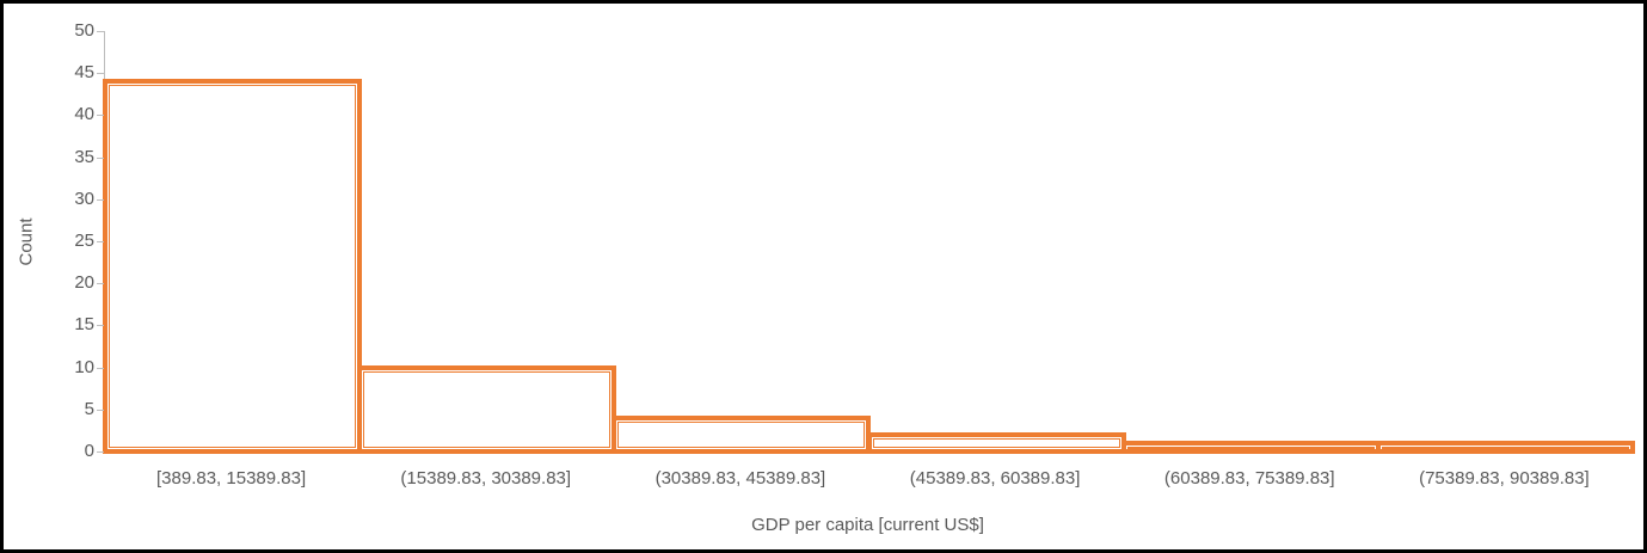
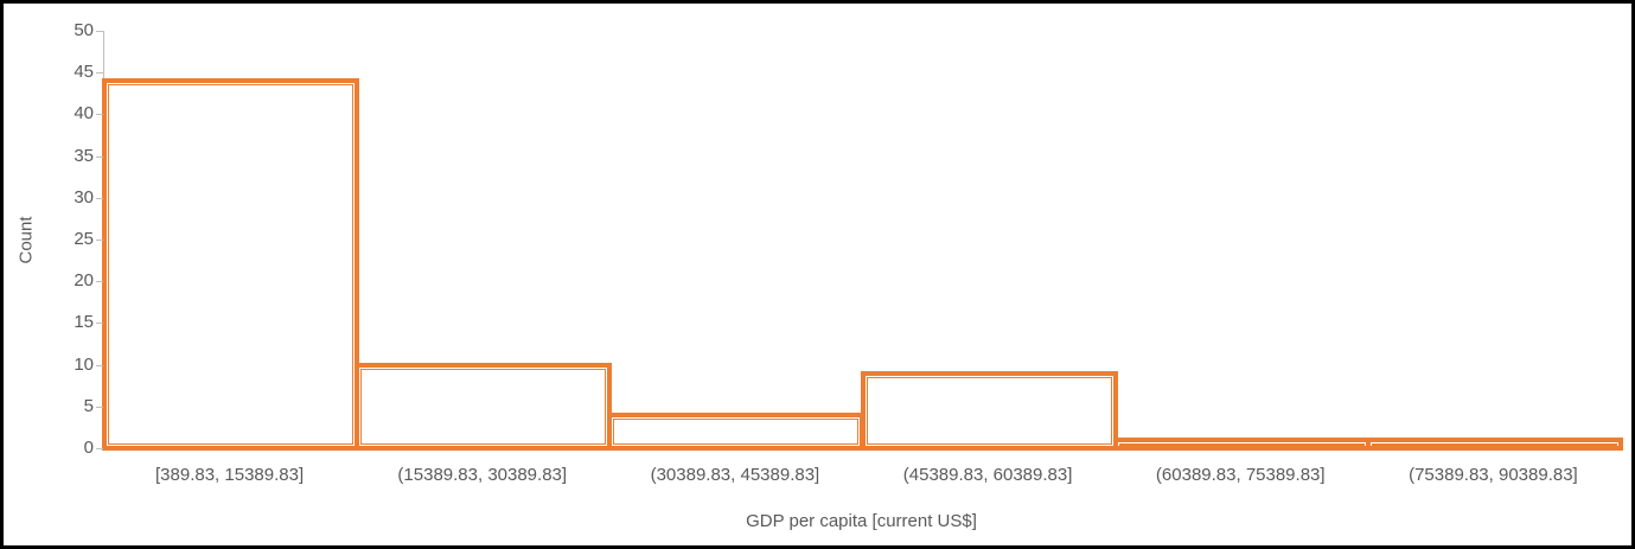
(45389.83, 60389.83]: 2 -> 9
